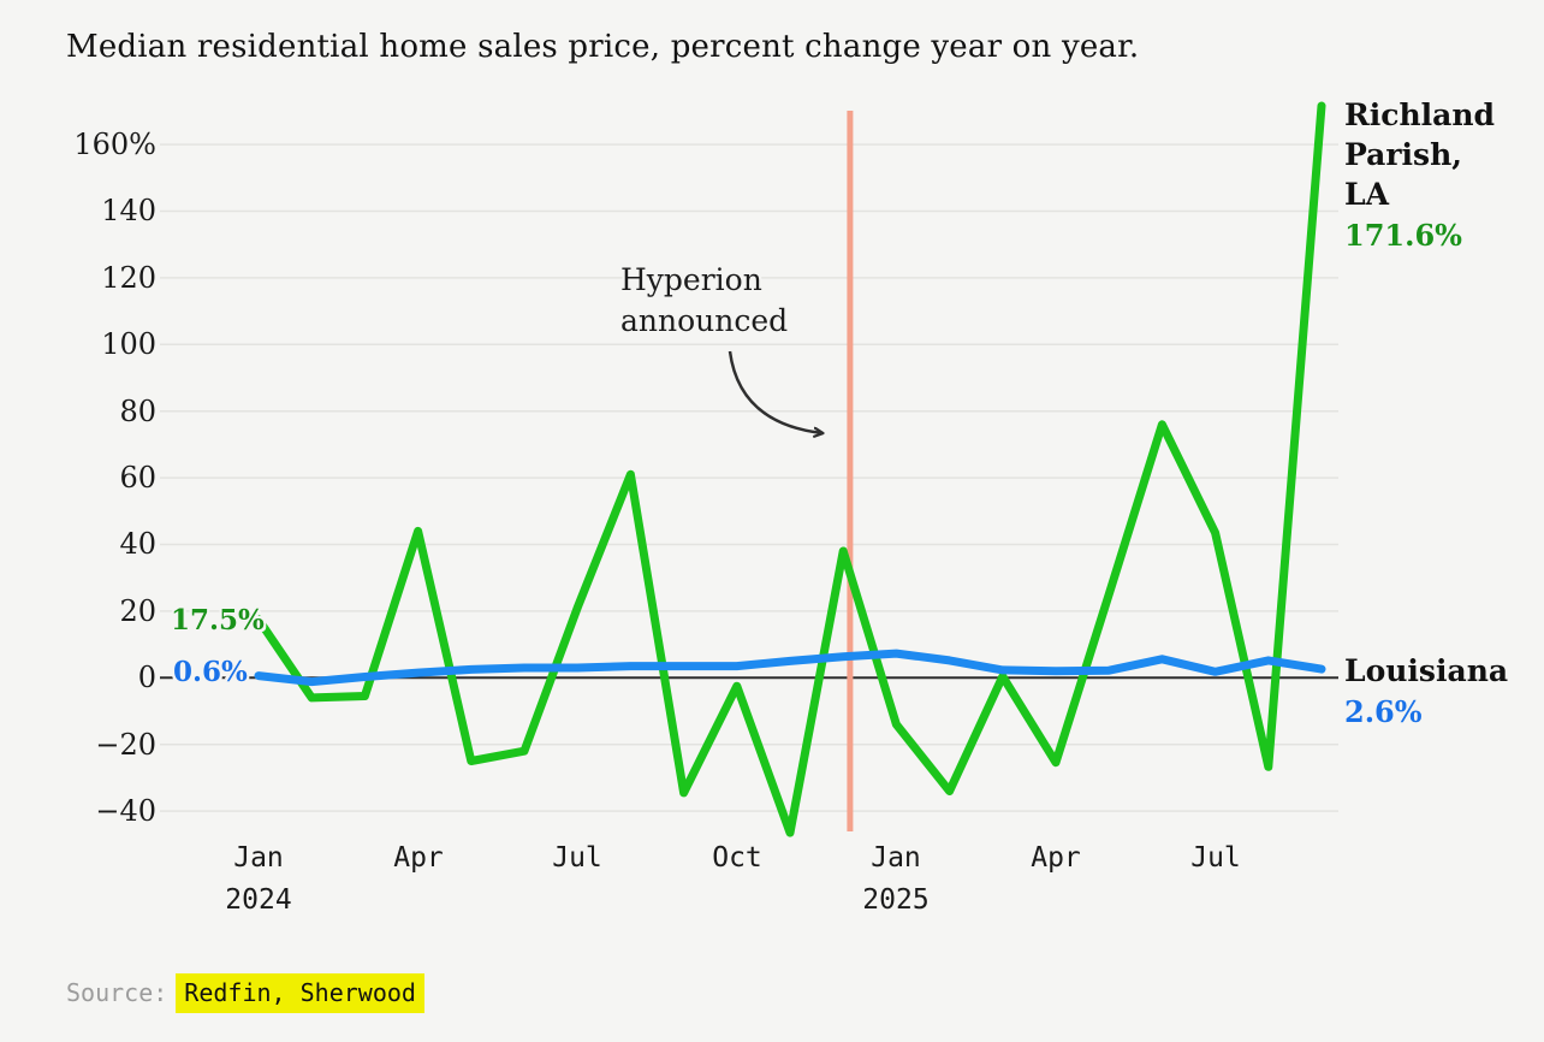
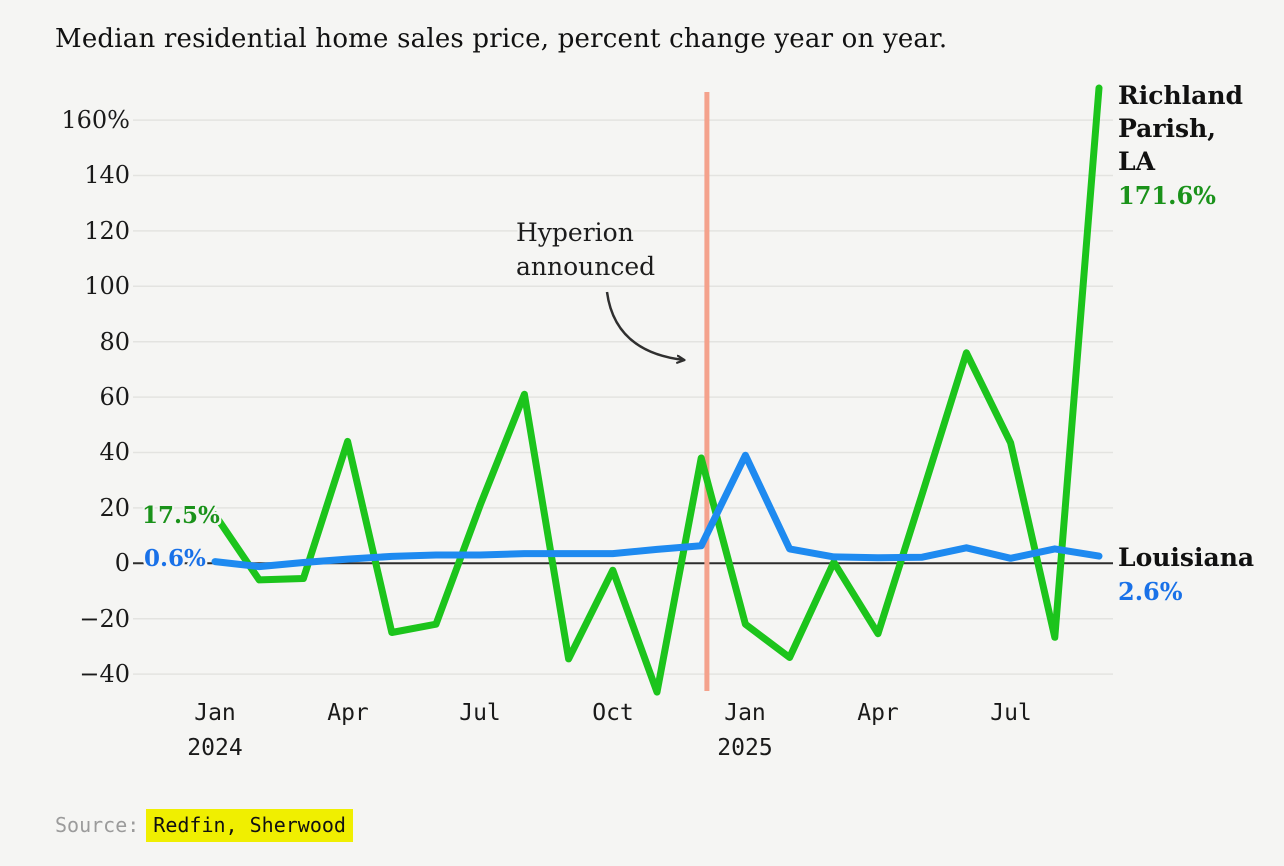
Richland Parish, LA/Jan 2025: -14% -> -22%
Louisiana/Jan 2025: 7% -> 39%
